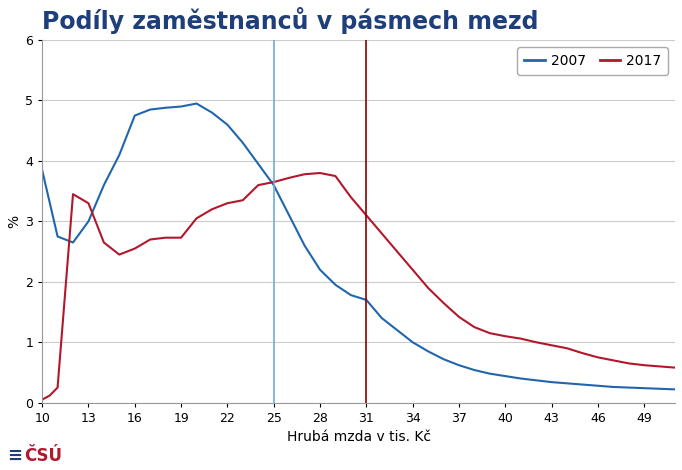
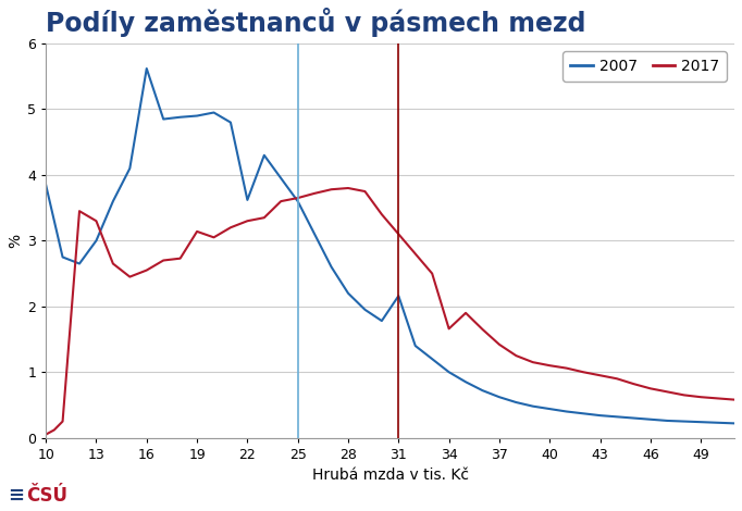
2007/16: 4.75 -> 5.62
2017/19: 2.73 -> 3.14
2007/22: 4.60 -> 3.62
2007/31: 1.70 -> 2.16
2017/34: 2.20 -> 1.66
